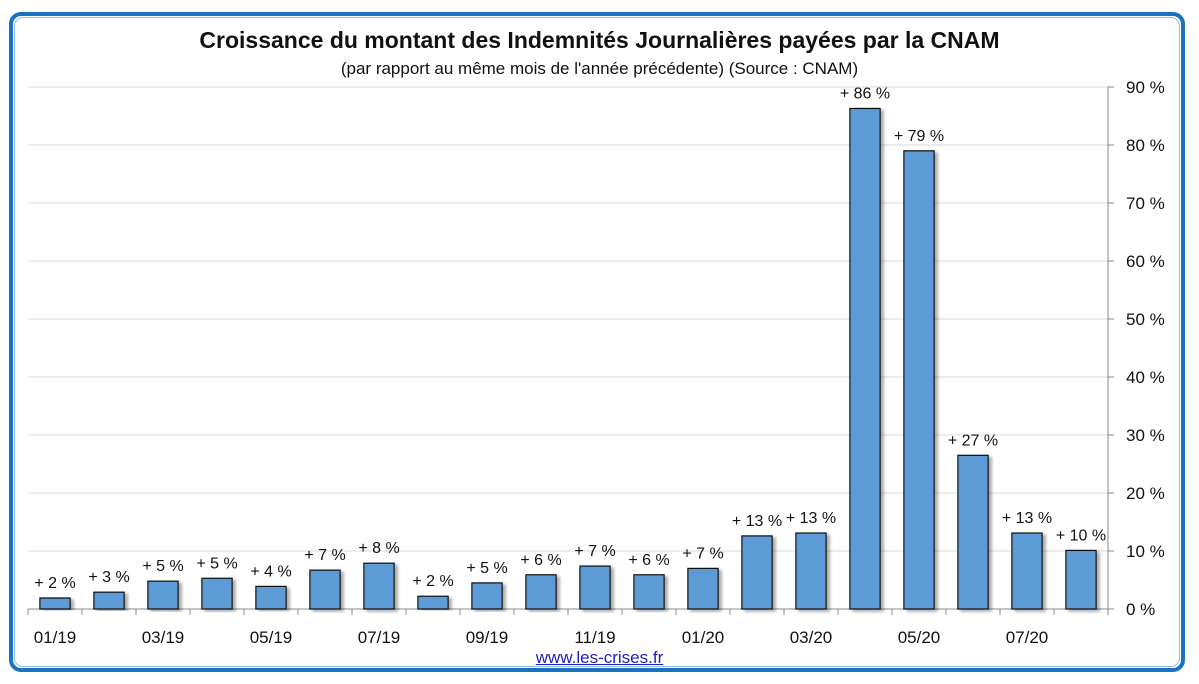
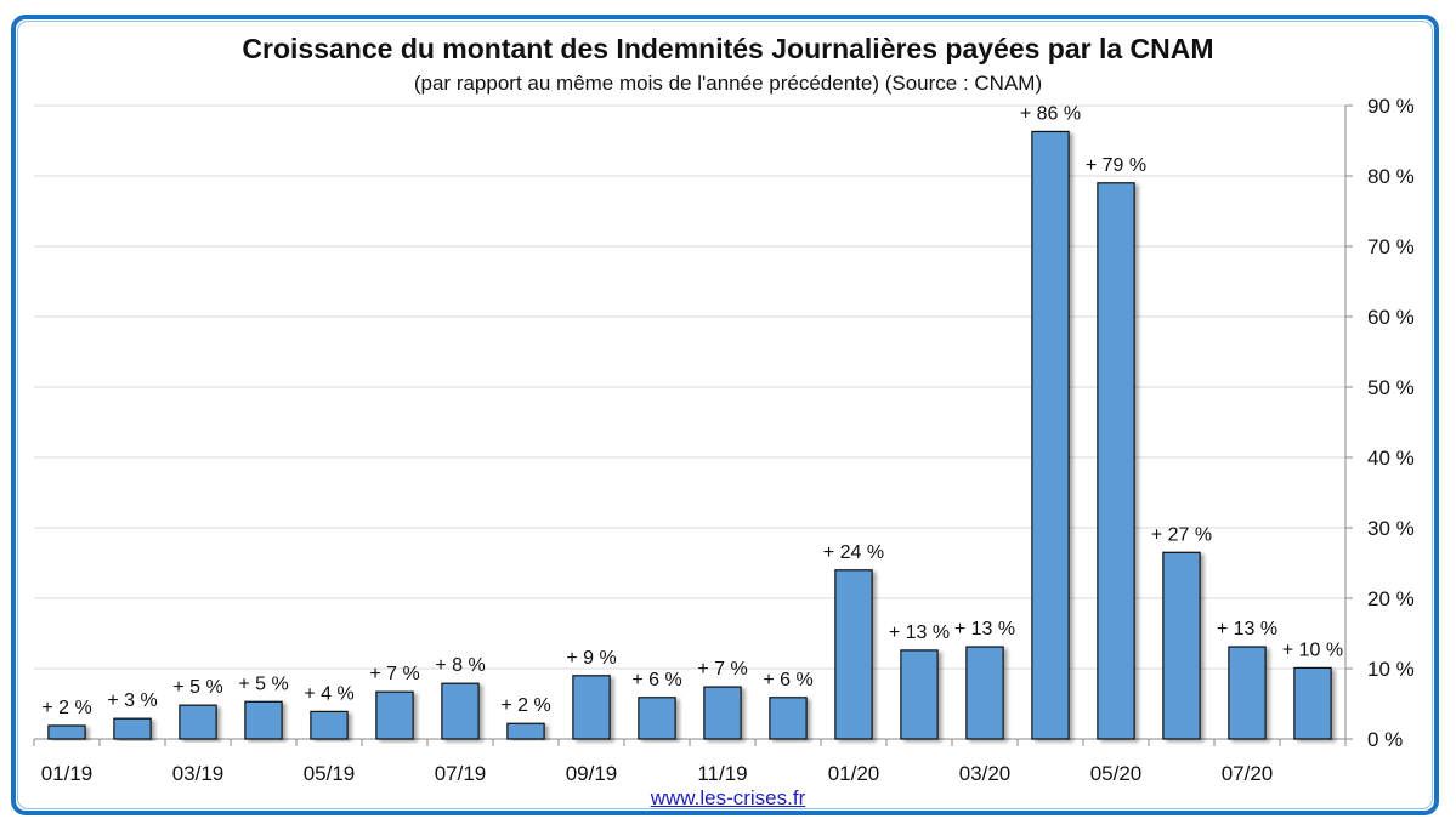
09/19: 5 -> 9
01/20: 7 -> 24
